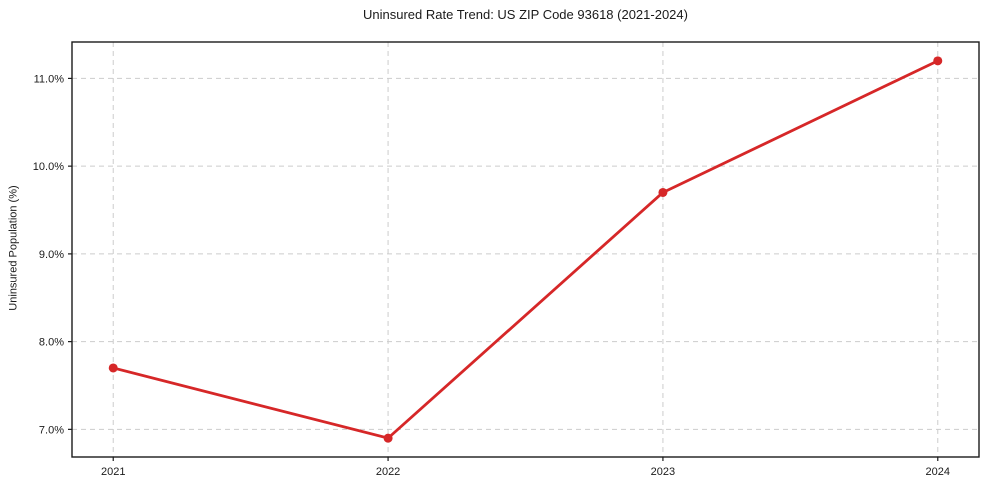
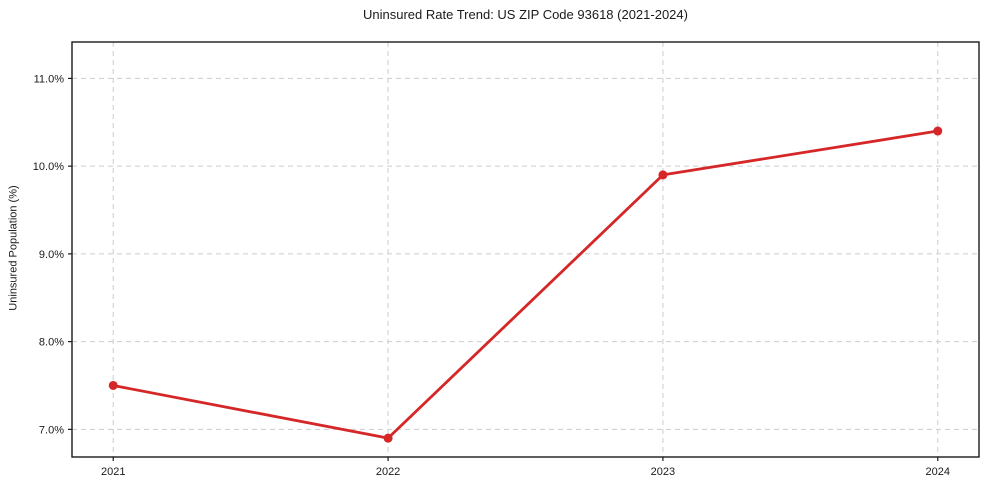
2021: 7.7% -> 7.5%
2023: 9.7% -> 9.9%
2024: 11.2% -> 10.4%
